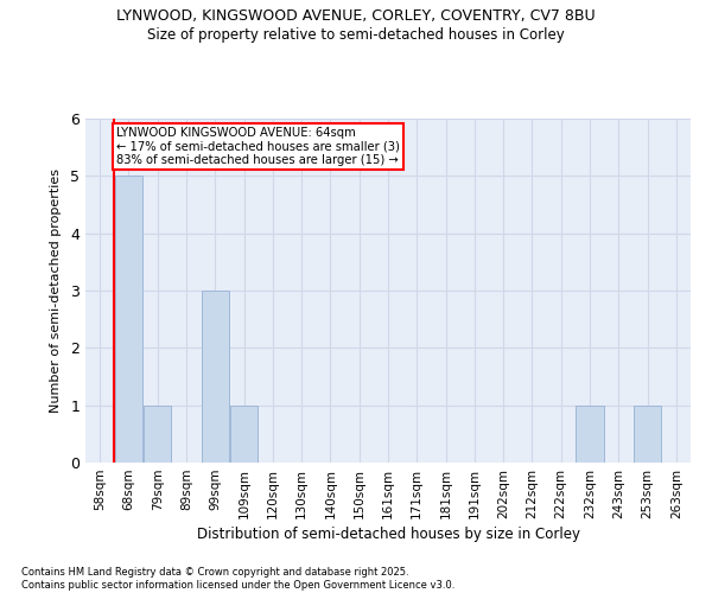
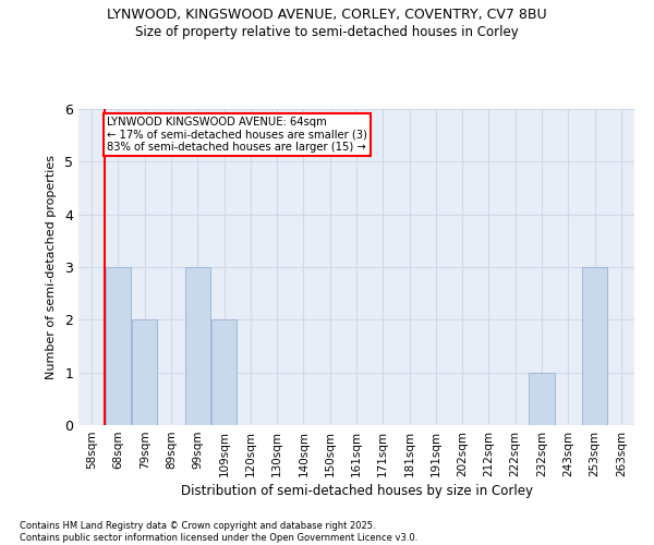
68sqm: 5 -> 3
79sqm: 1 -> 2
109sqm: 1 -> 2
253sqm: 1 -> 3
